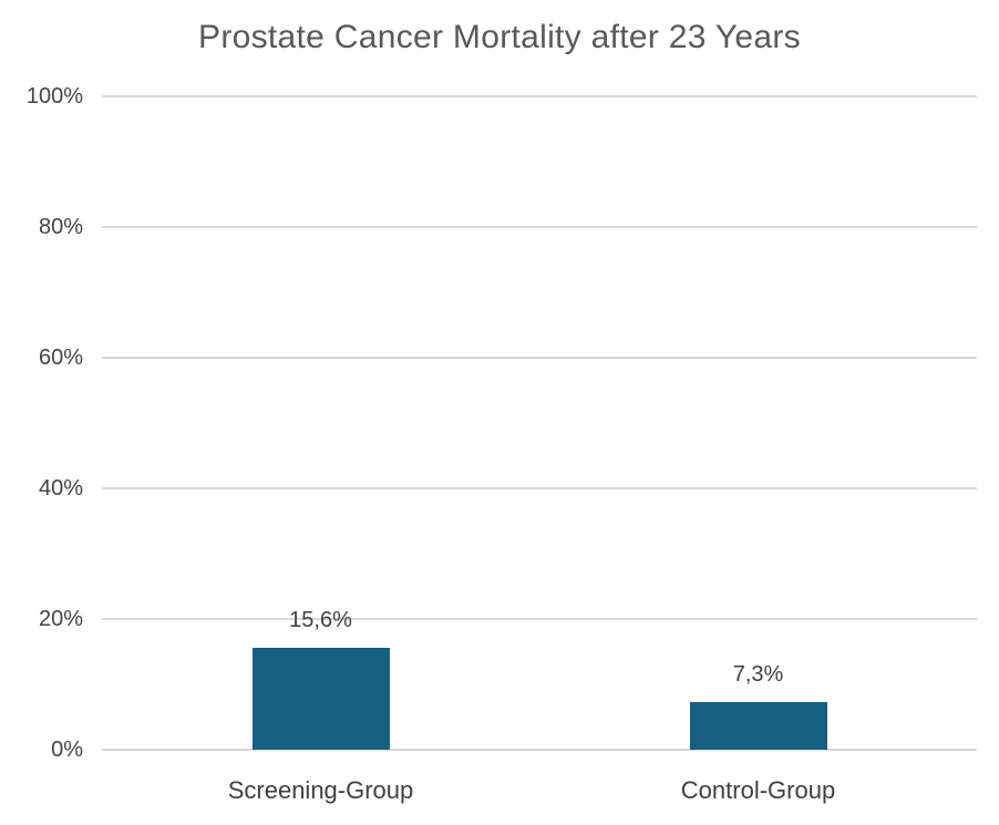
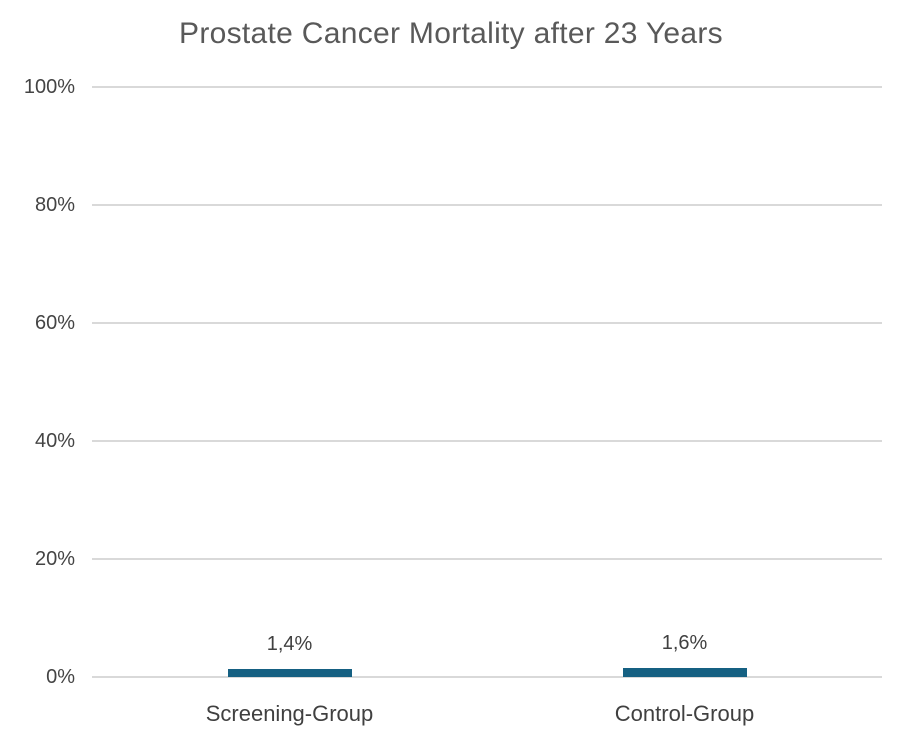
Screening-Group: 15,6% -> 1,4%
Control-Group: 7,3% -> 1,6%
